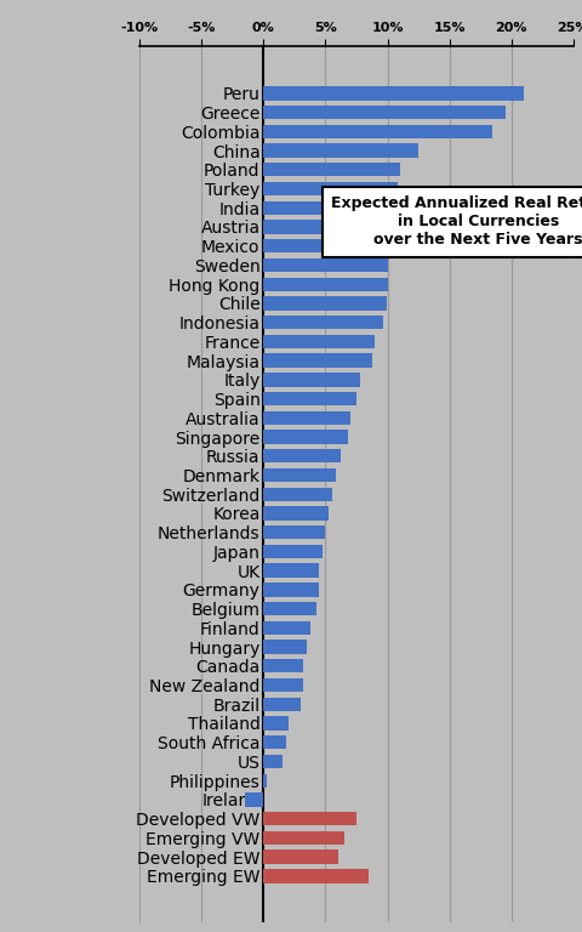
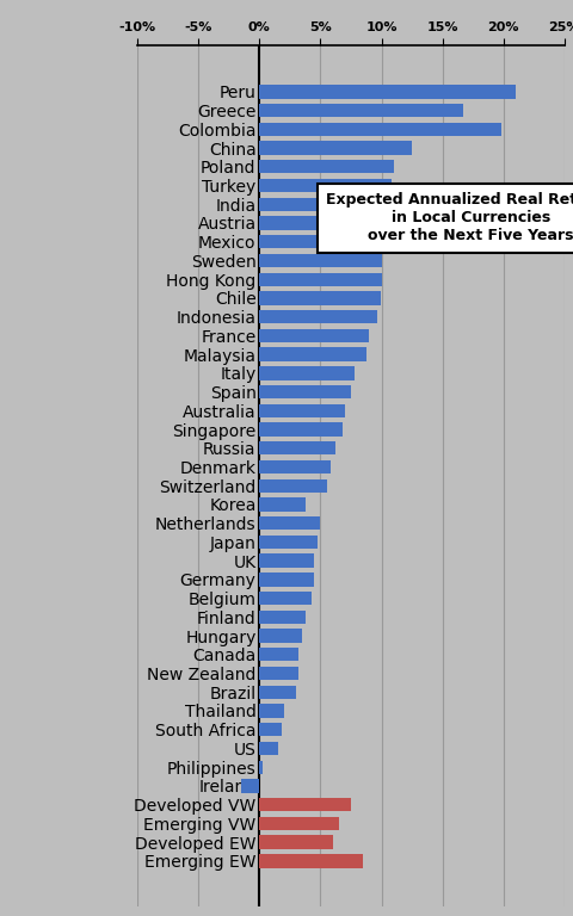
Greece: 19.5% -> 16.7%
Colombia: 18.5% -> 19.8%
Korea: 5.2% -> 3.8%
